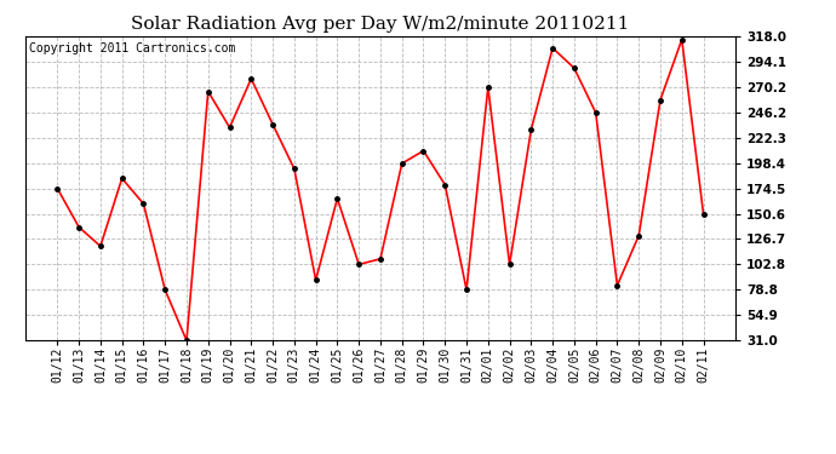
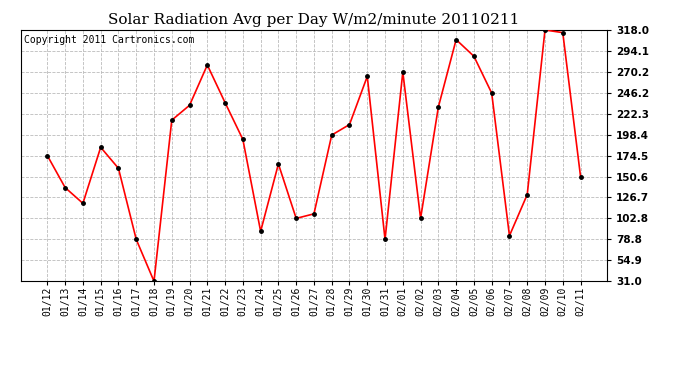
01/19: 266 -> 215
01/30: 178 -> 265
02/09: 258 -> 318
